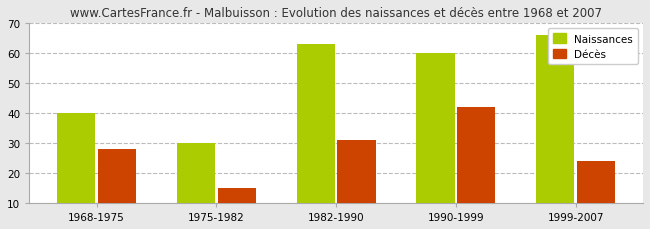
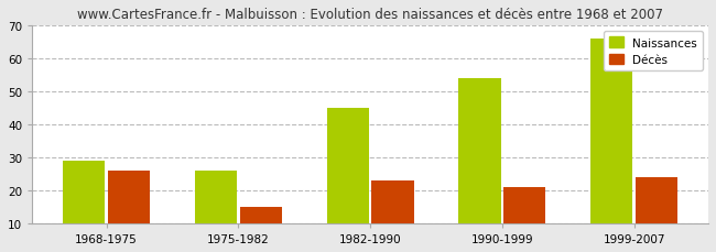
Naissances/1968-1975: 40 -> 29
Décès/1968-1975: 28 -> 26
Naissances/1975-1982: 30 -> 26
Naissances/1982-1990: 63 -> 45
Décès/1982-1990: 31 -> 23
Naissances/1990-1999: 60 -> 54
Décès/1990-1999: 42 -> 21
